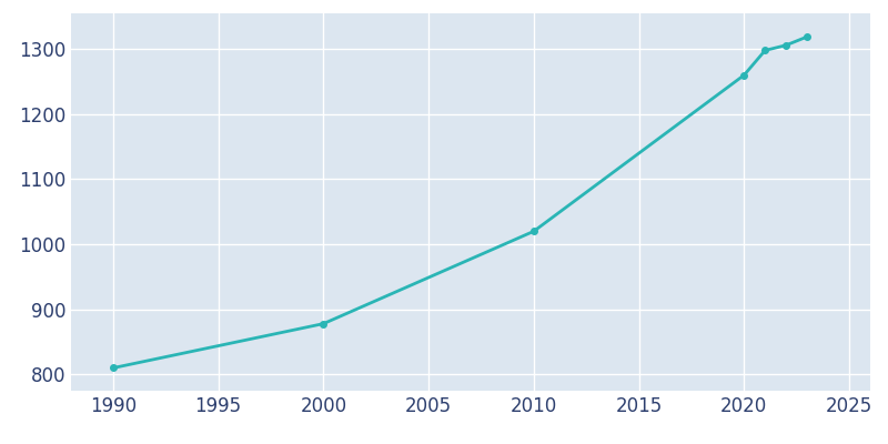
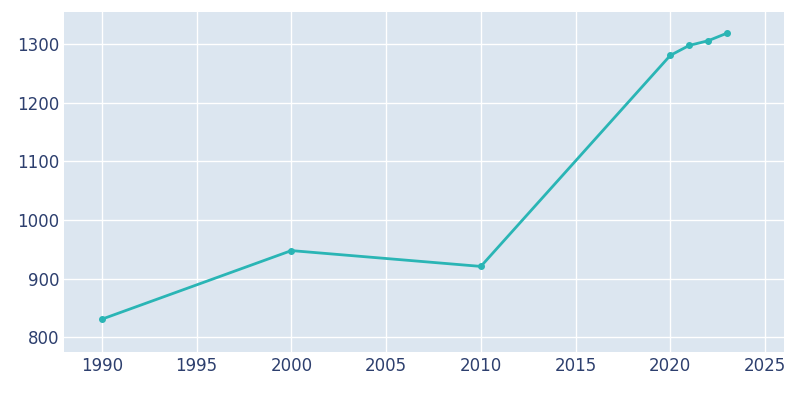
1990: 810 -> 831
2000: 878 -> 948
2010: 1020 -> 921
2020: 1260 -> 1281
